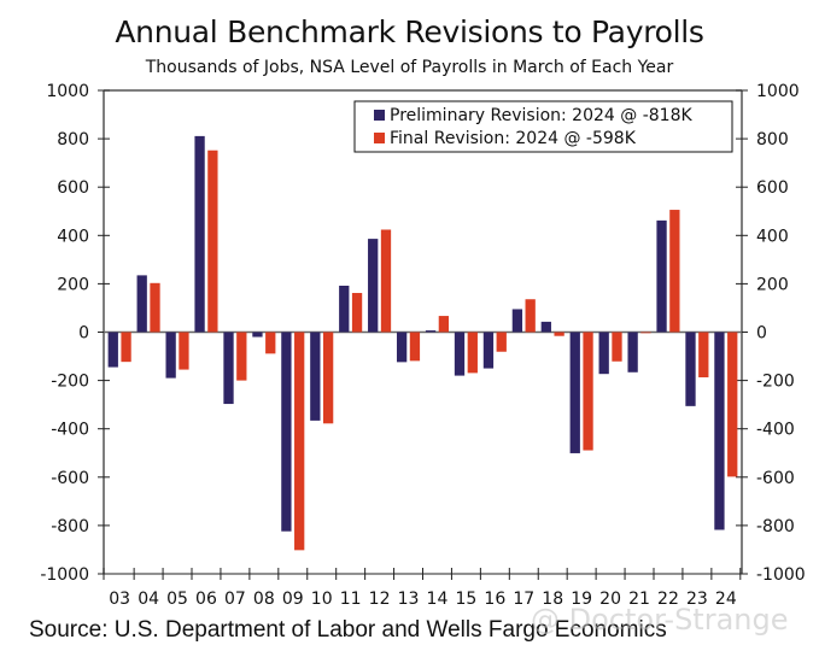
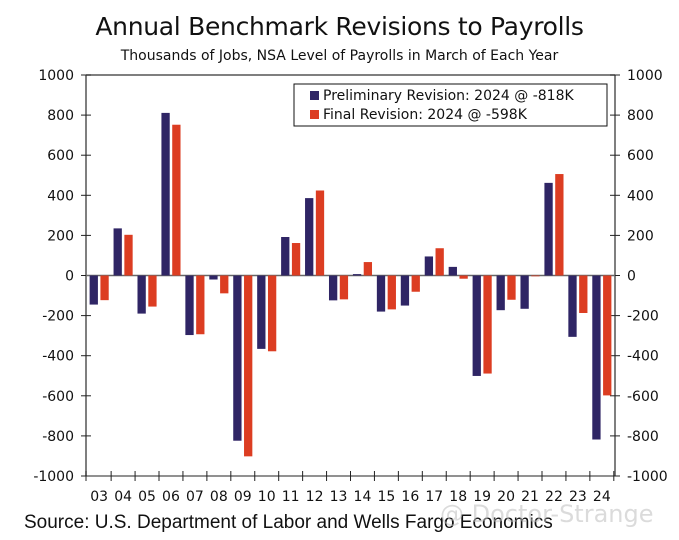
Final Revision: 2024 @ -598K/07: -200 -> -290
